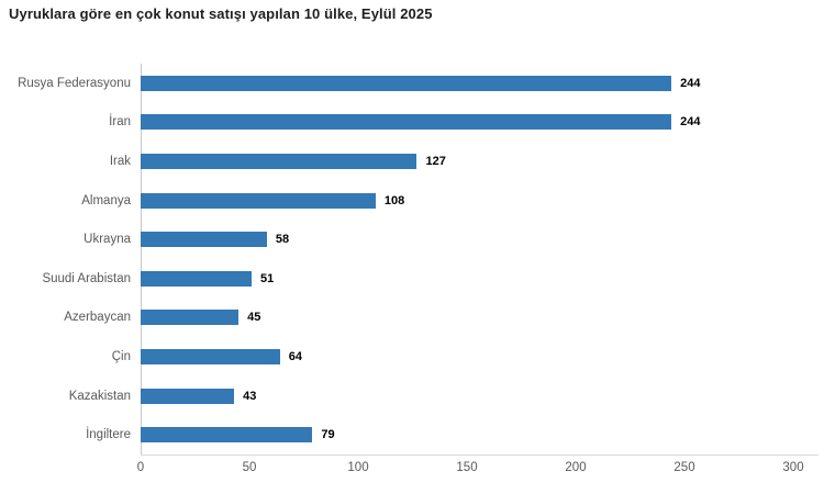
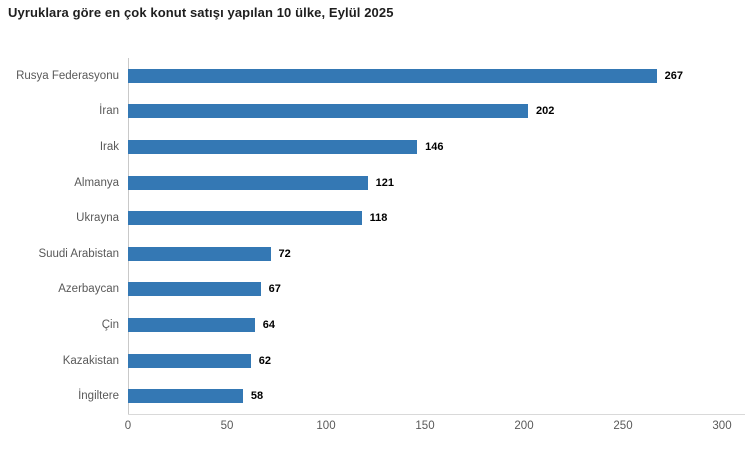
Rusya Federasyonu: 244 -> 267
İran: 244 -> 202
Irak: 127 -> 146
Almanya: 108 -> 121
Ukrayna: 58 -> 118
Suudi Arabistan: 51 -> 72
Azerbaycan: 45 -> 67
Kazakistan: 43 -> 62
İngiltere: 79 -> 58
